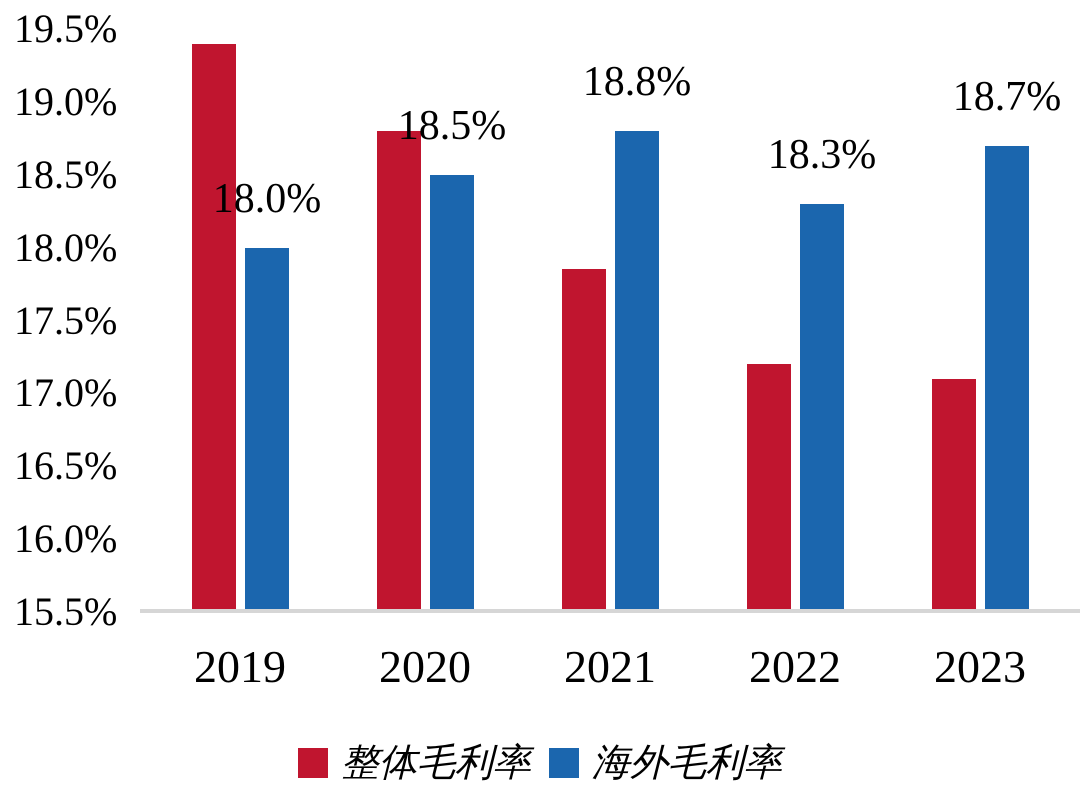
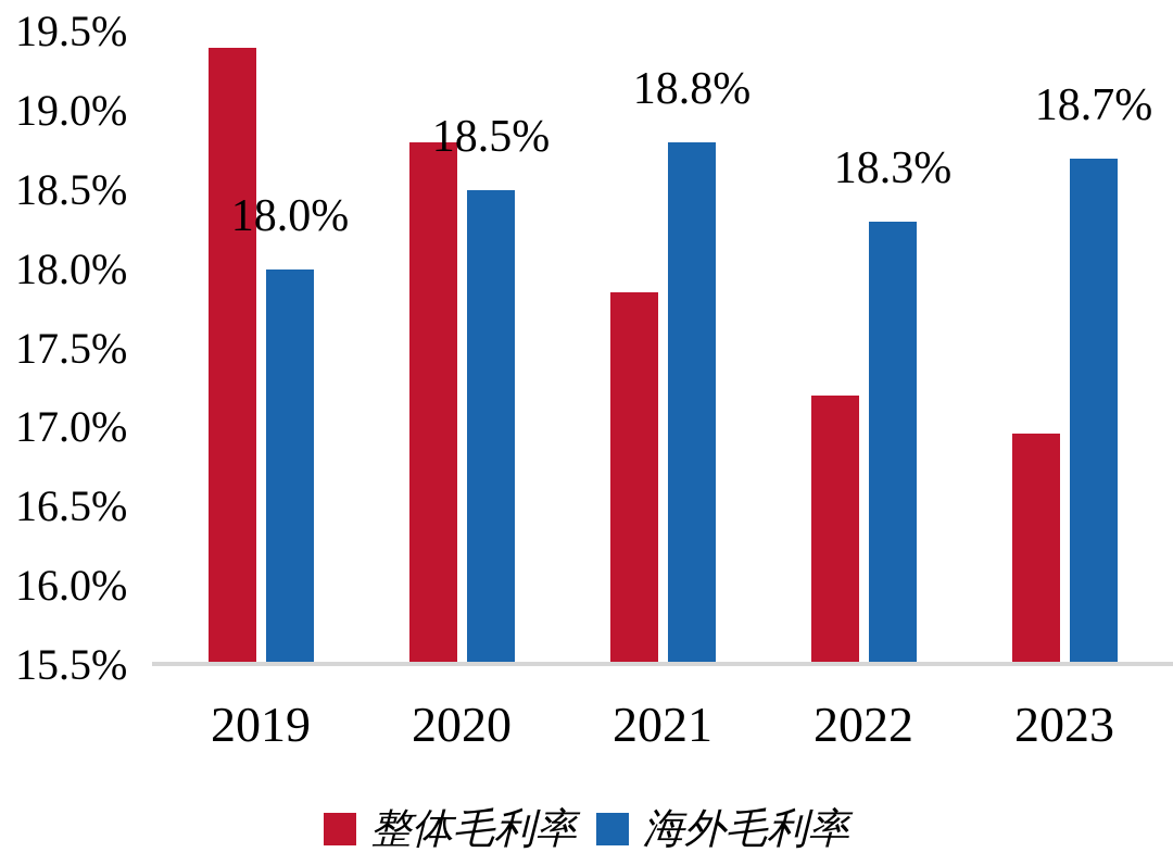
整体毛利率/2023: 17.10% -> 16.96%
